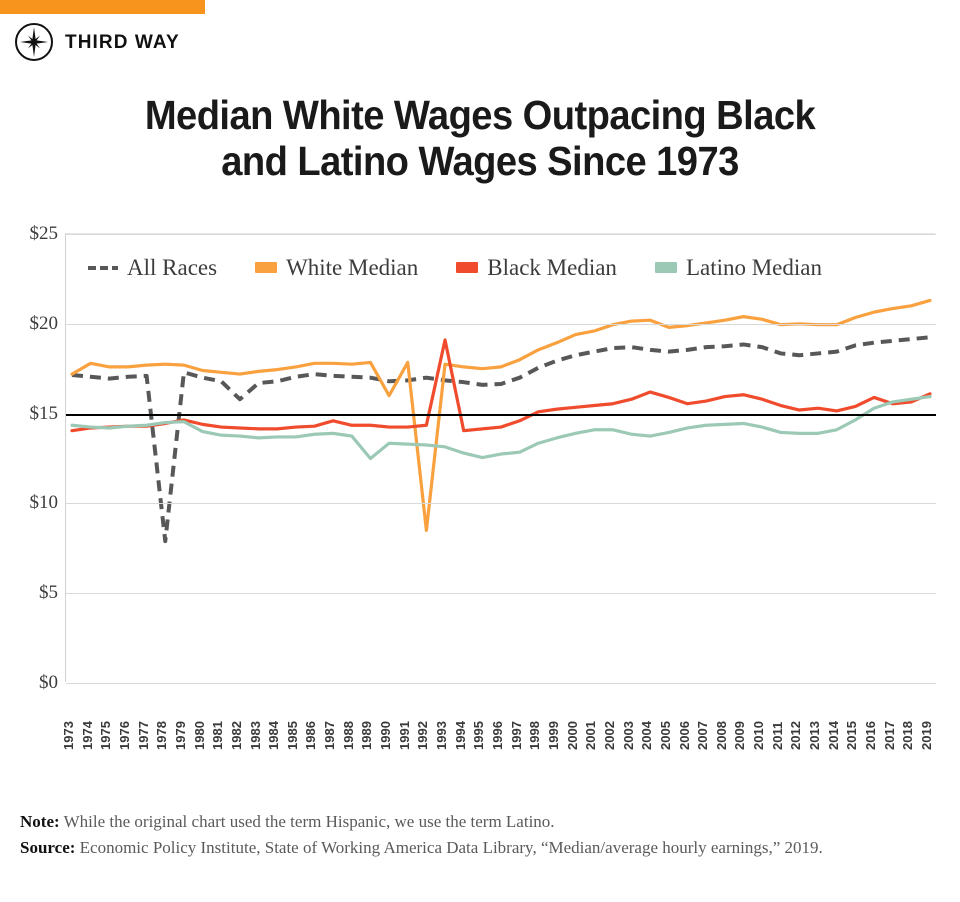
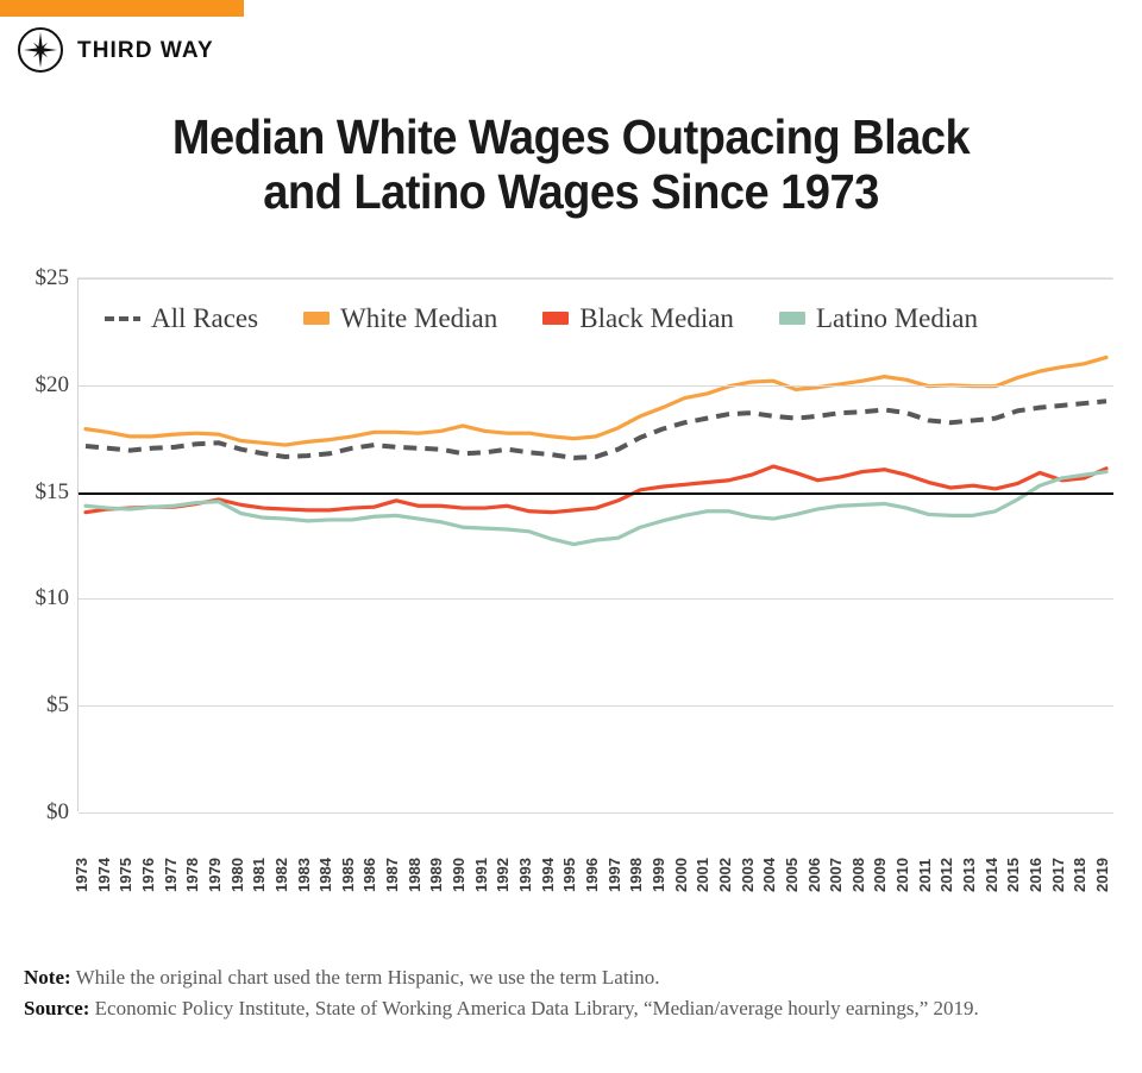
White Median/1973: $17.2 -> $17.9
All Races/1978: $7.9 -> $17.2
All Races/1982: $15.8 -> $16.6
Latino Median/1989: $12.5 -> $13.6
White Median/1990: $16.0 -> $18.1
White Median/1992: $8.5 -> $17.8
Black Median/1993: $19.1 -> $14.1
